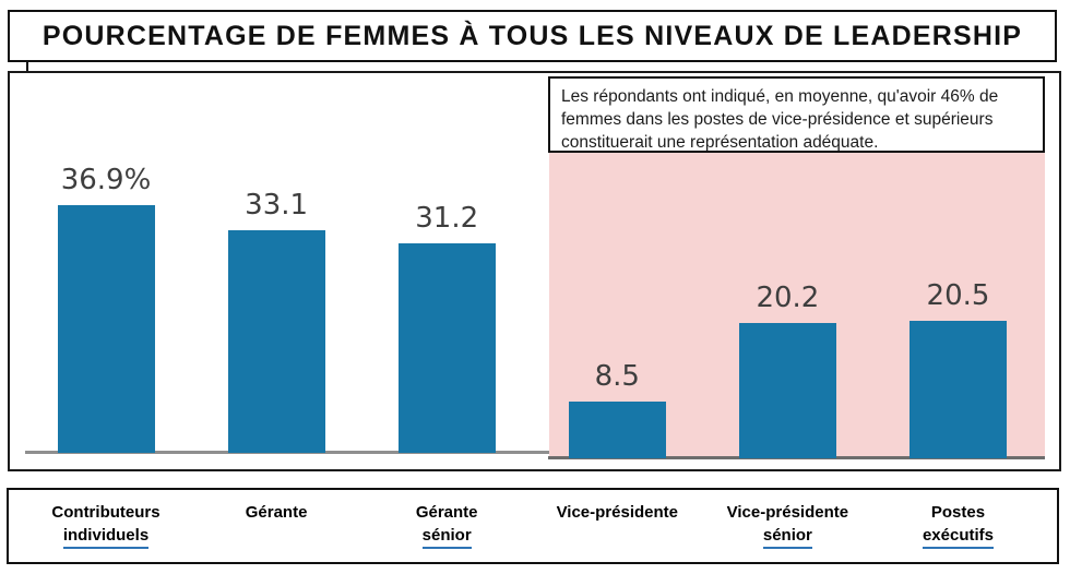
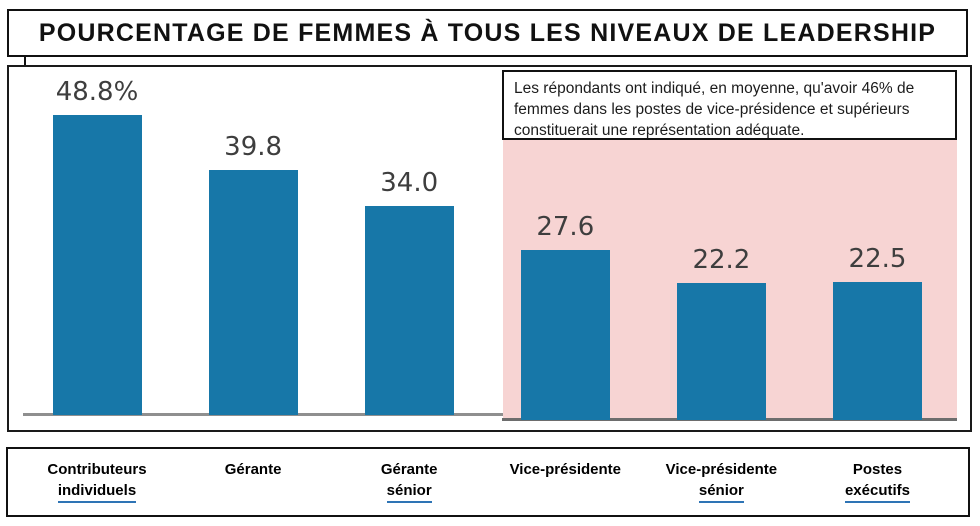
Contributeurs individuels: 36.9% -> 48.8%
Gérante: 33.1 -> 39.8
Gérante sénior: 31.2 -> 34.0
Vice-présidente: 8.5 -> 27.6
Vice-présidente sénior: 20.2 -> 22.2
Postes exécutifs: 20.5 -> 22.5
